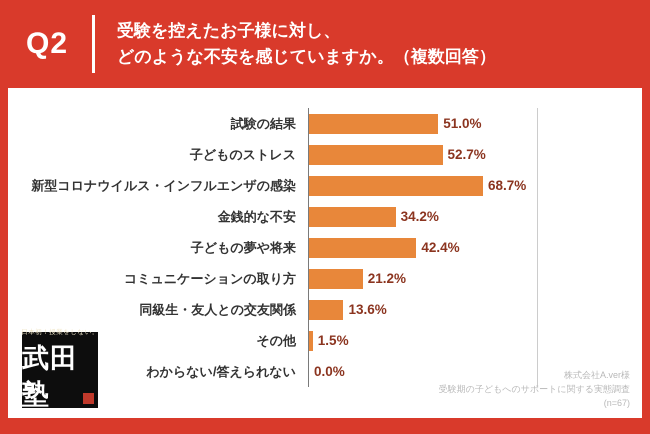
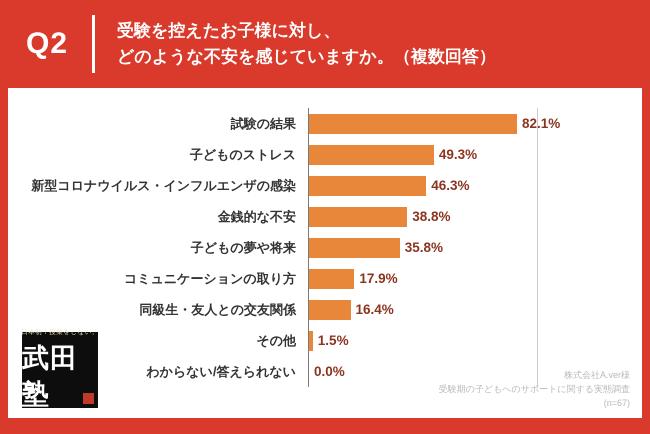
試験の結果: 51.0% -> 82.1%
子どものストレス: 52.7% -> 49.3%
新型コロナウイルス・インフルエンザの感染: 68.7% -> 46.3%
金銭的な不安: 34.2% -> 38.8%
子どもの夢や将来: 42.4% -> 35.8%
コミュニケーションの取り方: 21.2% -> 17.9%
同級生・友人との交友関係: 13.6% -> 16.4%
